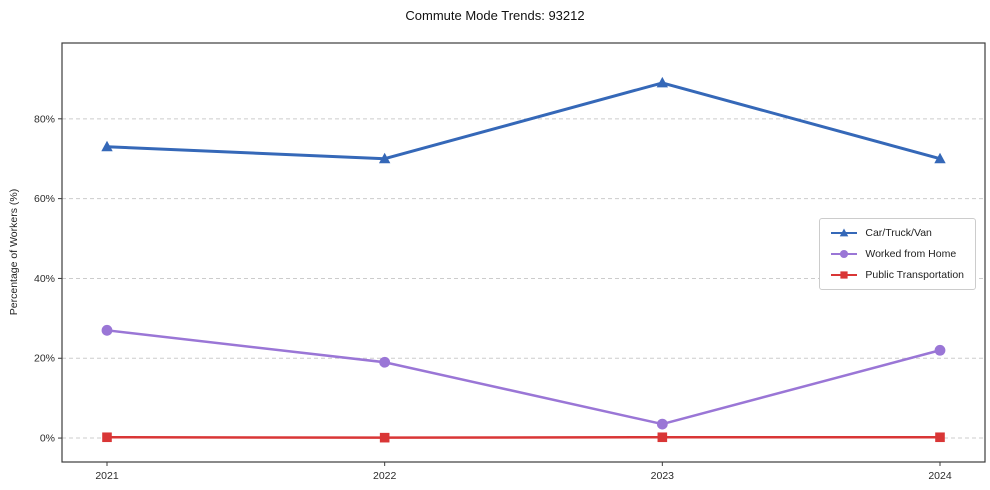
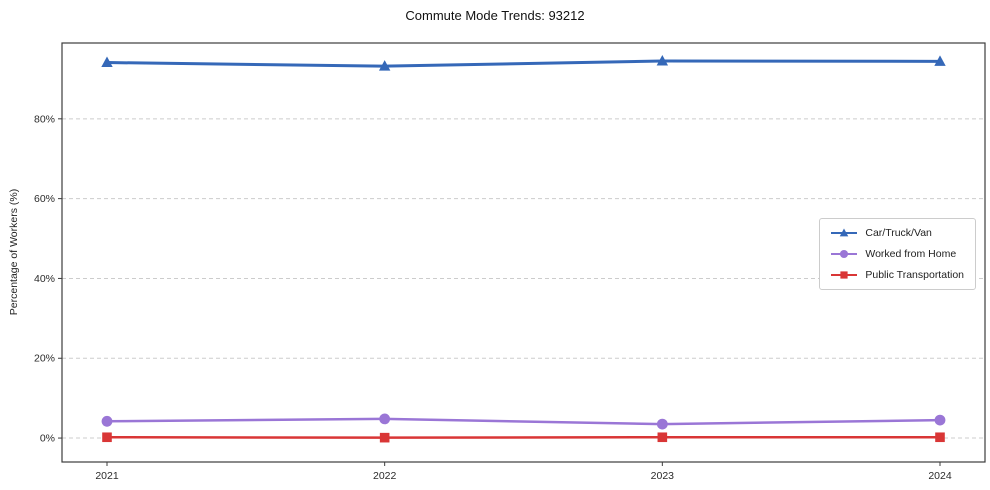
Car/Truck/Van/2021: 73% -> 94%
Worked from Home/2021: 27% -> 4%
Car/Truck/Van/2022: 70% -> 93%
Worked from Home/2022: 19% -> 5%
Car/Truck/Van/2023: 89% -> 94%
Car/Truck/Van/2024: 70% -> 94%
Worked from Home/2024: 22% -> 4%
